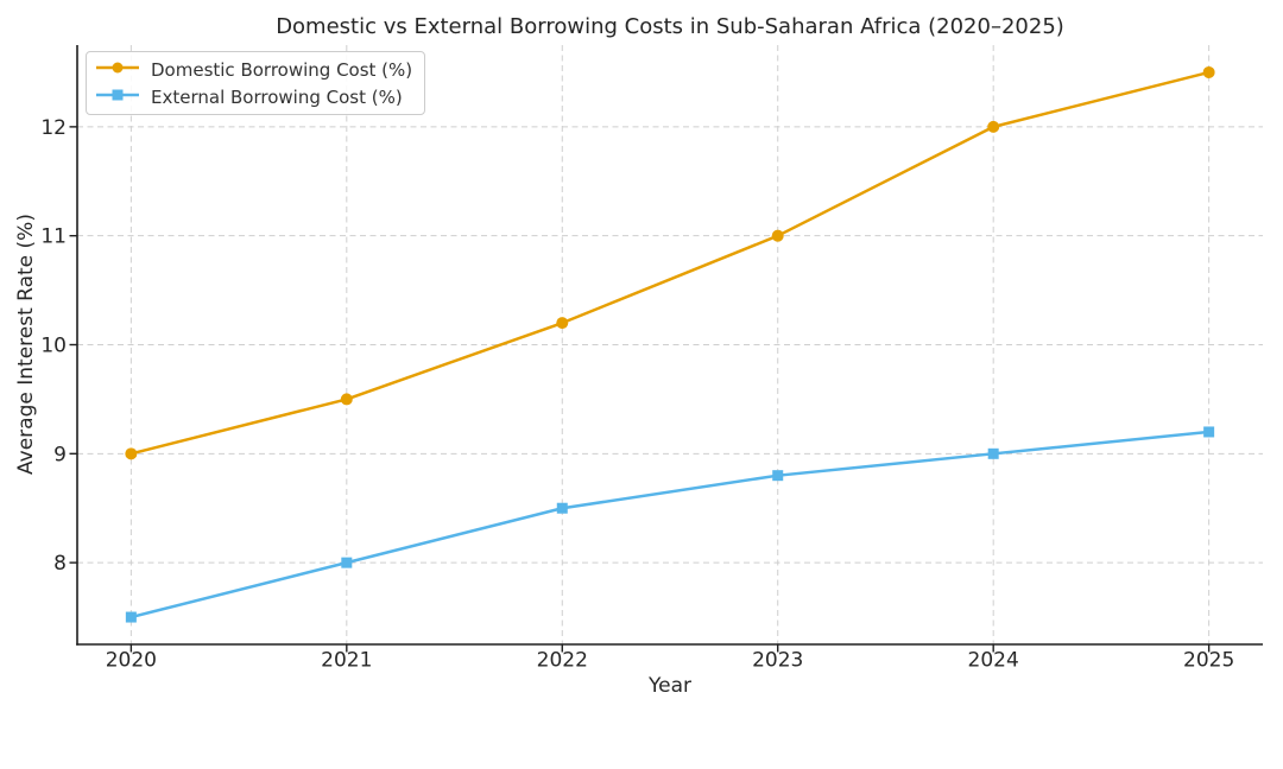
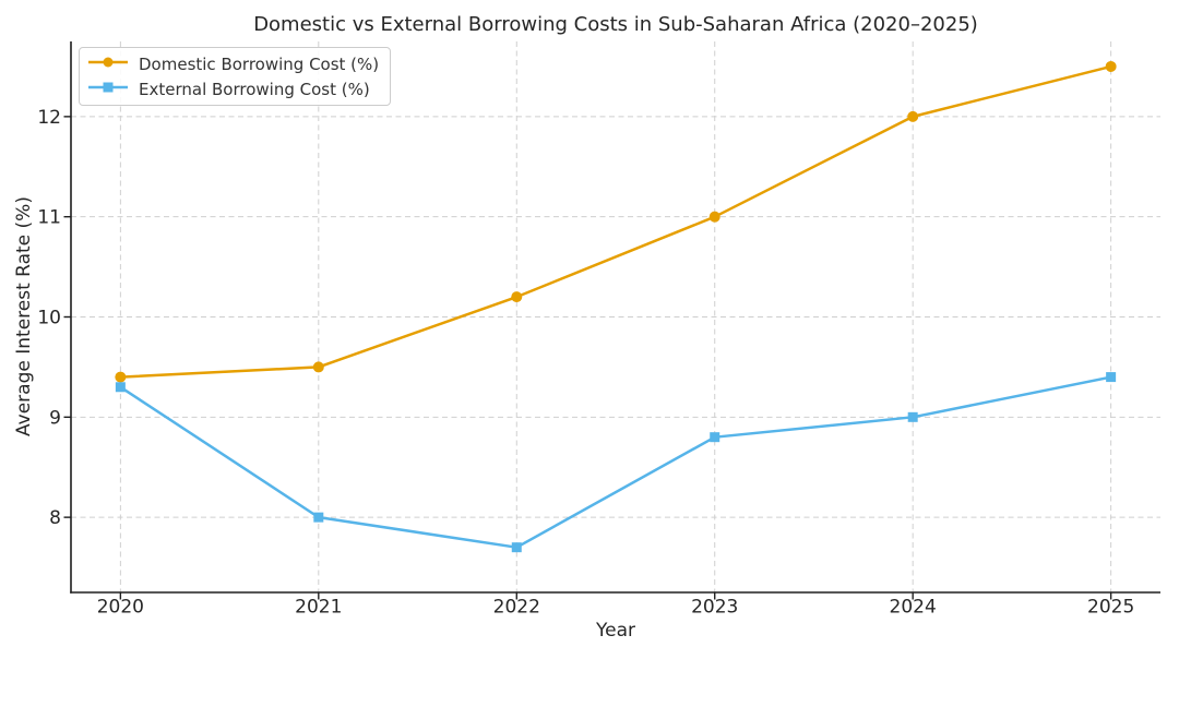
Domestic Borrowing Cost (%)/2020: 9.0 -> 9.4
External Borrowing Cost (%)/2020: 7.5 -> 9.3
External Borrowing Cost (%)/2022: 8.5 -> 7.7
External Borrowing Cost (%)/2025: 9.2 -> 9.4
